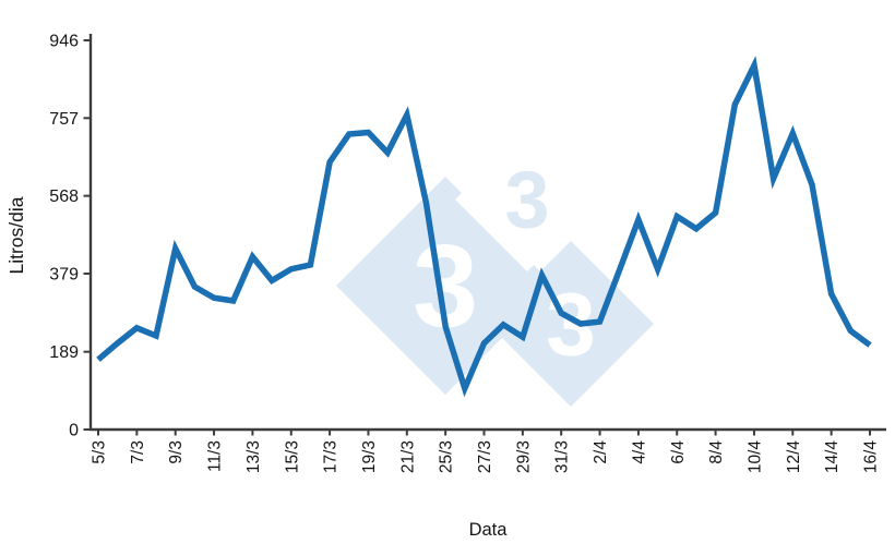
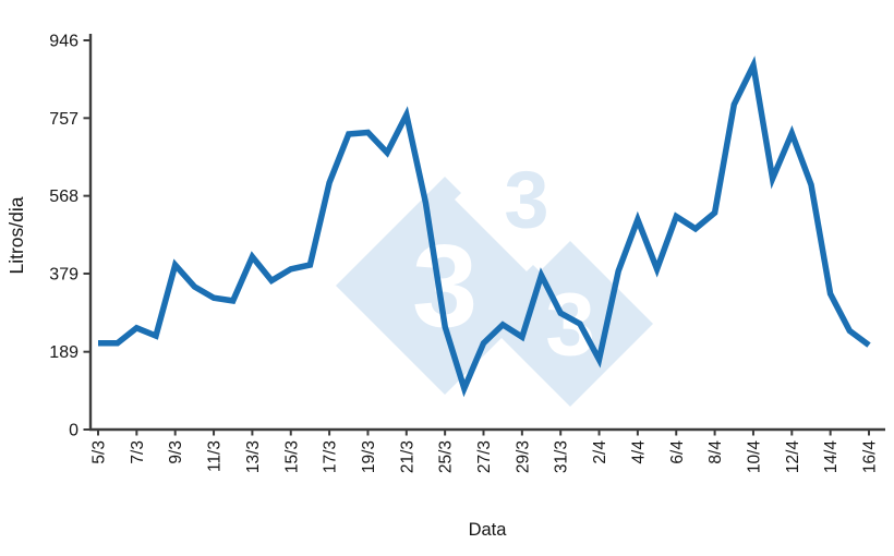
5/3: 170 -> 210
9/3: 440 -> 400
17/3: 650 -> 600
2/4: 260 -> 170
